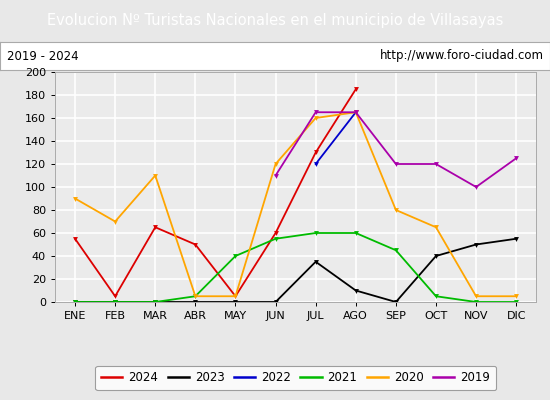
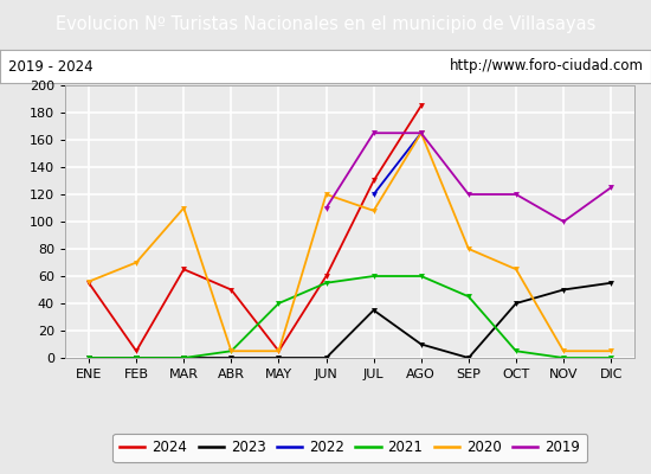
2020/ENE: 90 -> 56
2020/JUL: 160 -> 108
